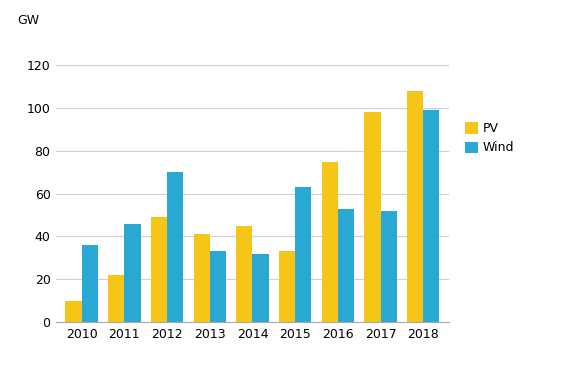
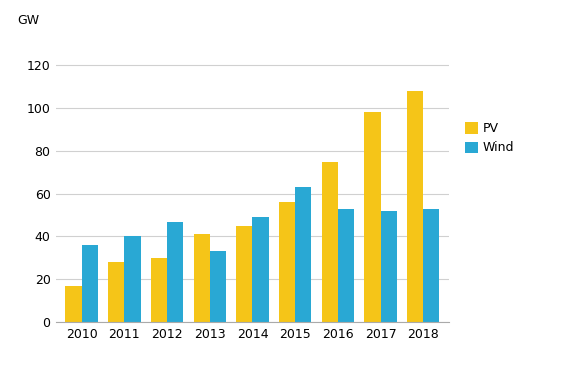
PV/2010: 10 -> 17
PV/2011: 22 -> 28
Wind/2011: 46 -> 40
PV/2012: 49 -> 30
Wind/2012: 70 -> 47
Wind/2014: 32 -> 49
PV/2015: 33 -> 56
Wind/2018: 99 -> 53
